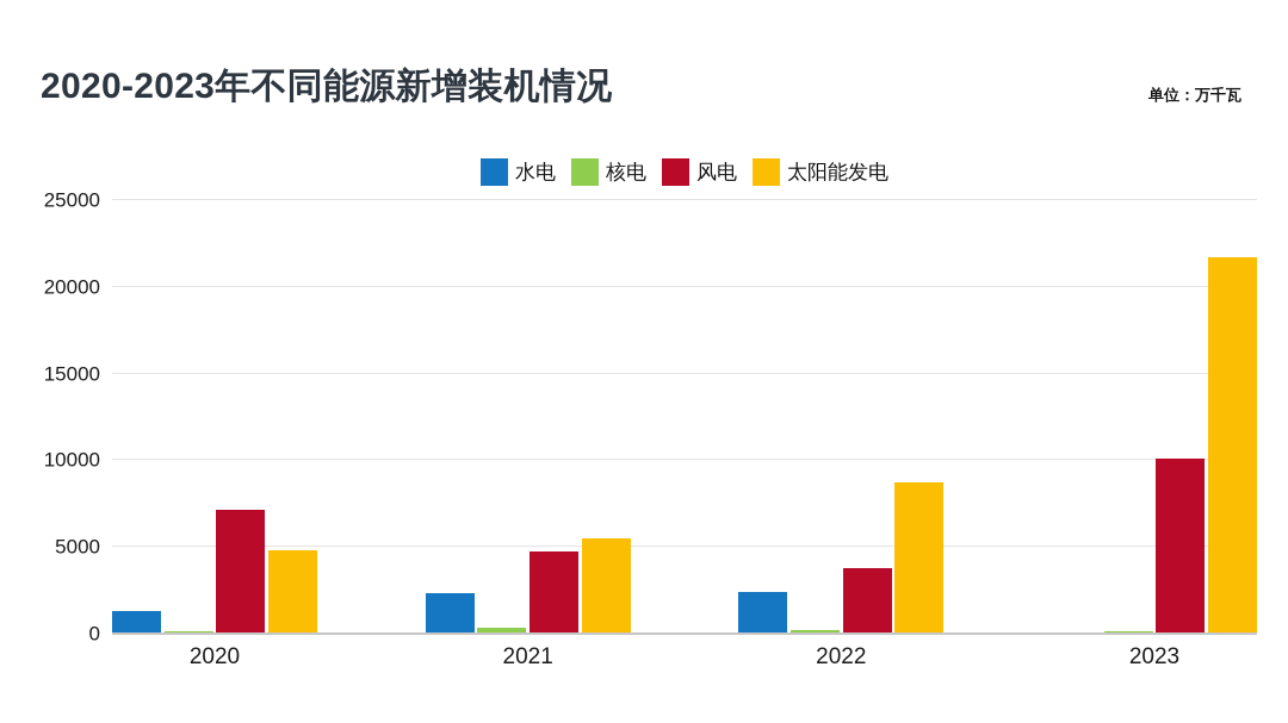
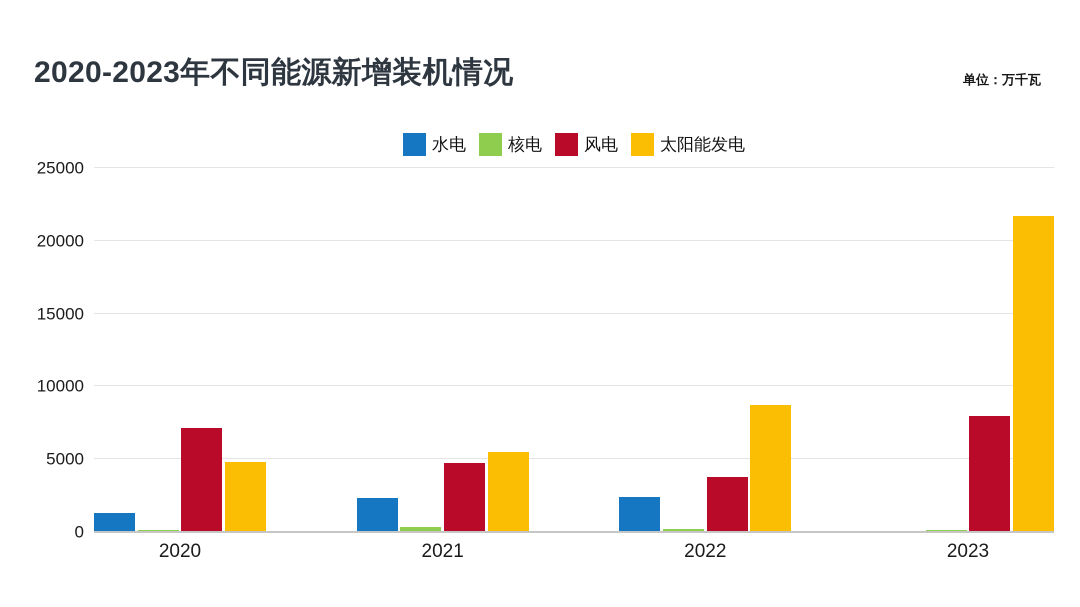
风电/2023: 10100 -> 7900
